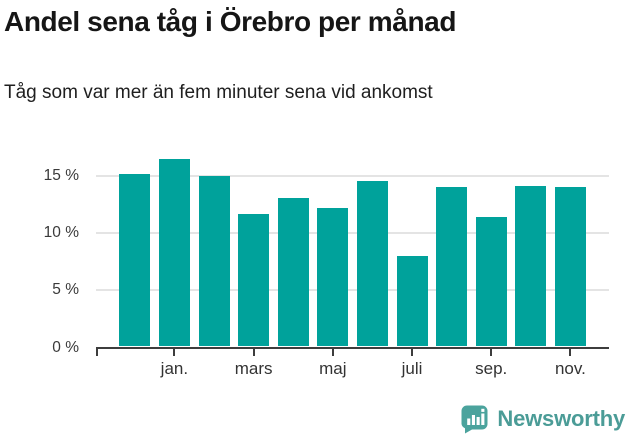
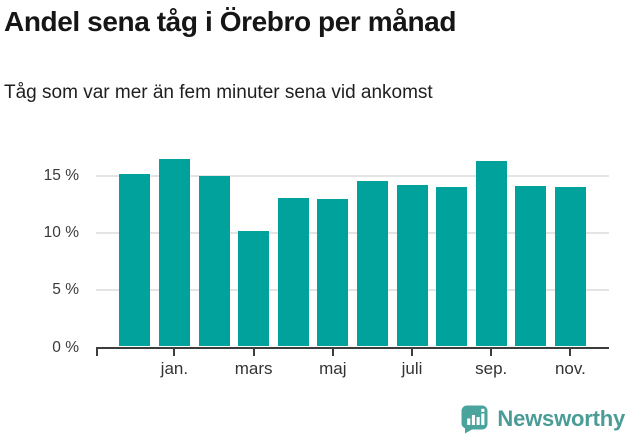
mars: 11.6% -> 10.1%
maj: 12.1% -> 12.9%
juli: 7.9% -> 14.1%
sep.: 11.3% -> 16.2%
